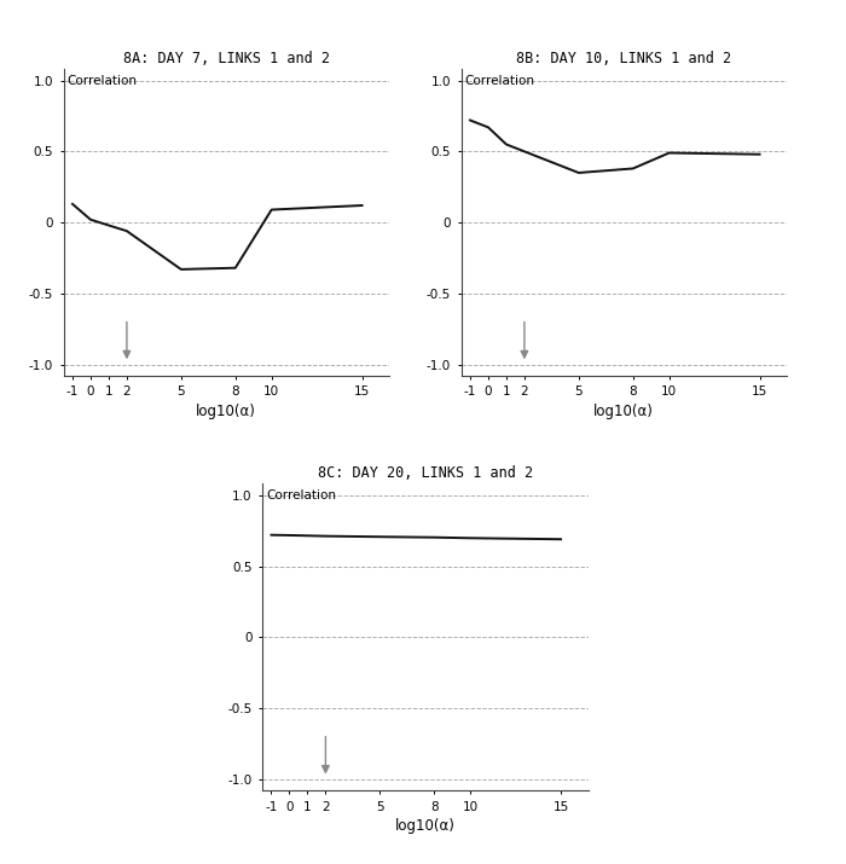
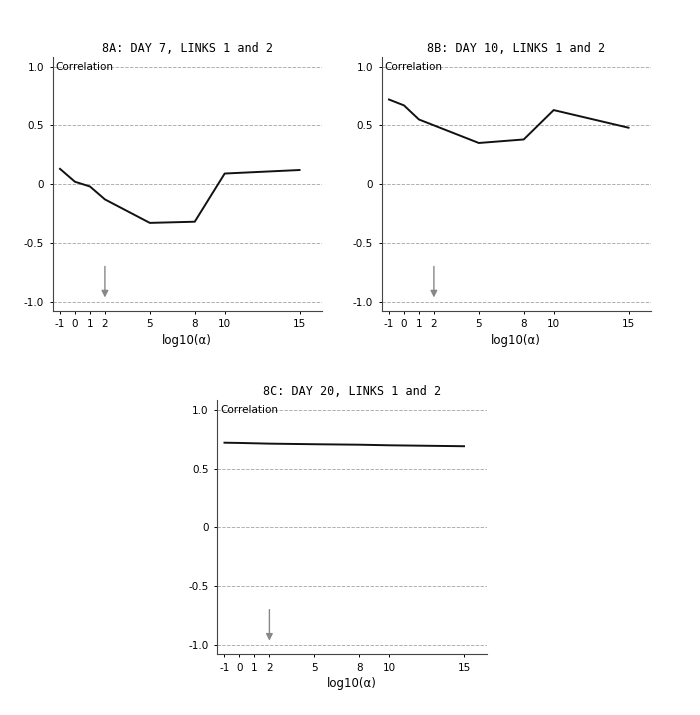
8A: DAY 7, LINKS 1 and 2/2: -0.06 -> -0.13
8B: DAY 10, LINKS 1 and 2/10: 0.49 -> 0.63
